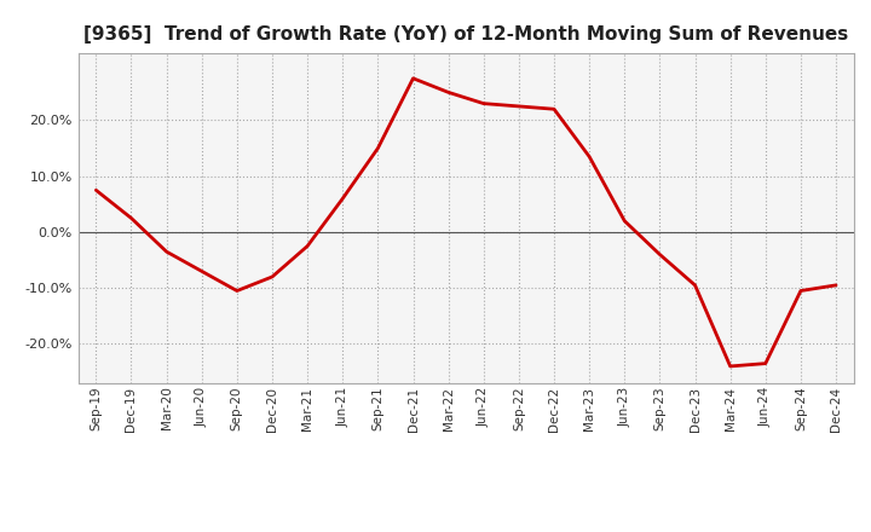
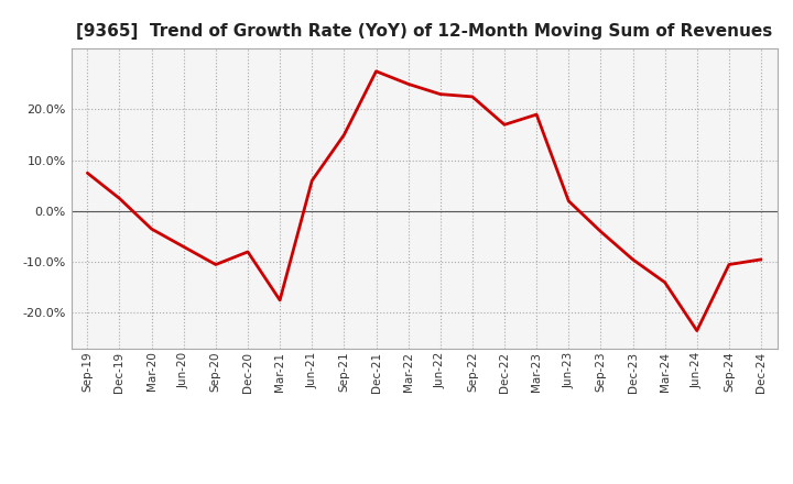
Mar-21: -2.5% -> -17.5%
Dec-22: 22.0% -> 17.0%
Mar-23: 13.5% -> 19.0%
Mar-24: -24.0% -> -14.0%
